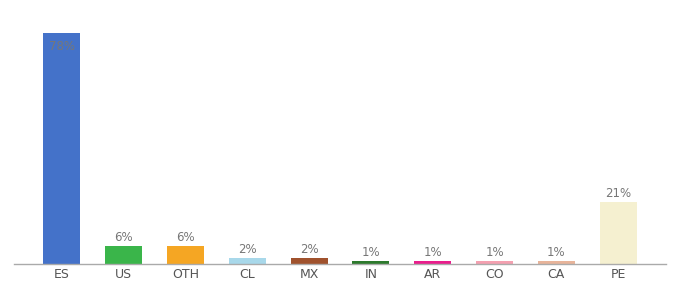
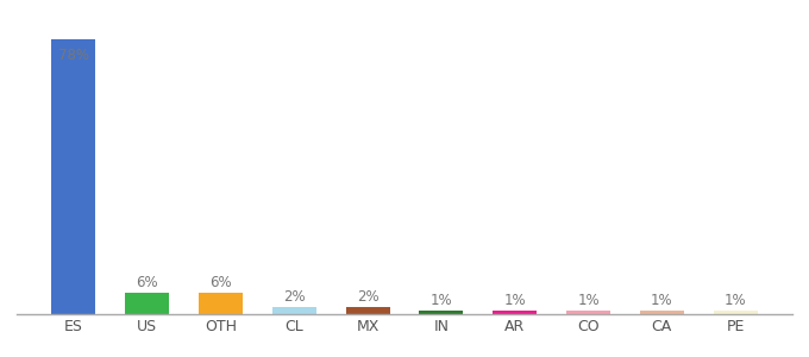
PE: 21% -> 1%
